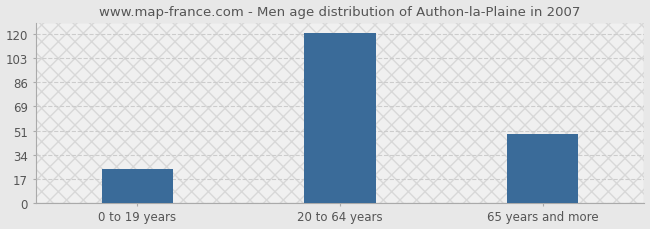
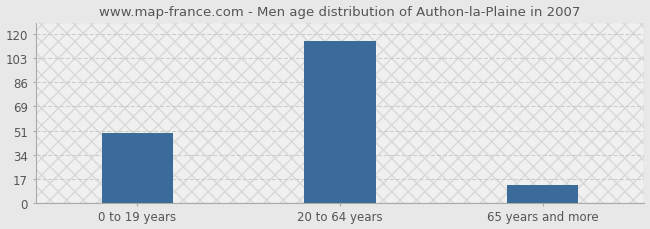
0 to 19 years: 24 -> 50
20 to 64 years: 121 -> 115
65 years and more: 49 -> 13
